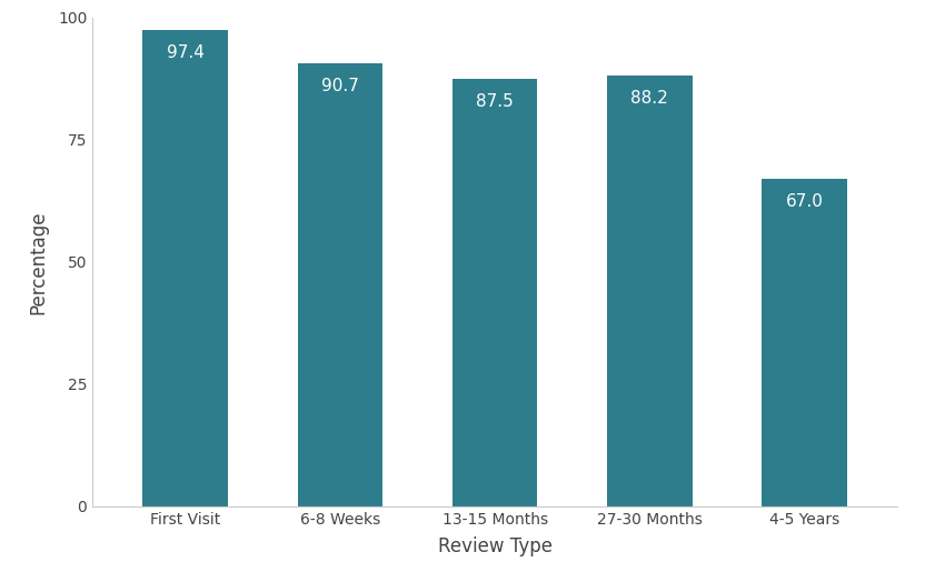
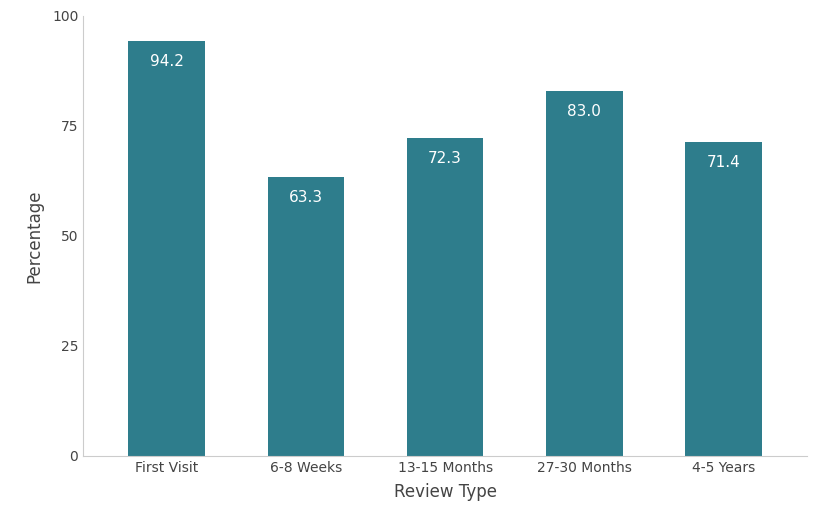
First Visit: 97.4 -> 94.2
6-8 Weeks: 90.7 -> 63.3
13-15 Months: 87.5 -> 72.3
27-30 Months: 88.2 -> 83.0
4-5 Years: 67.0 -> 71.4
